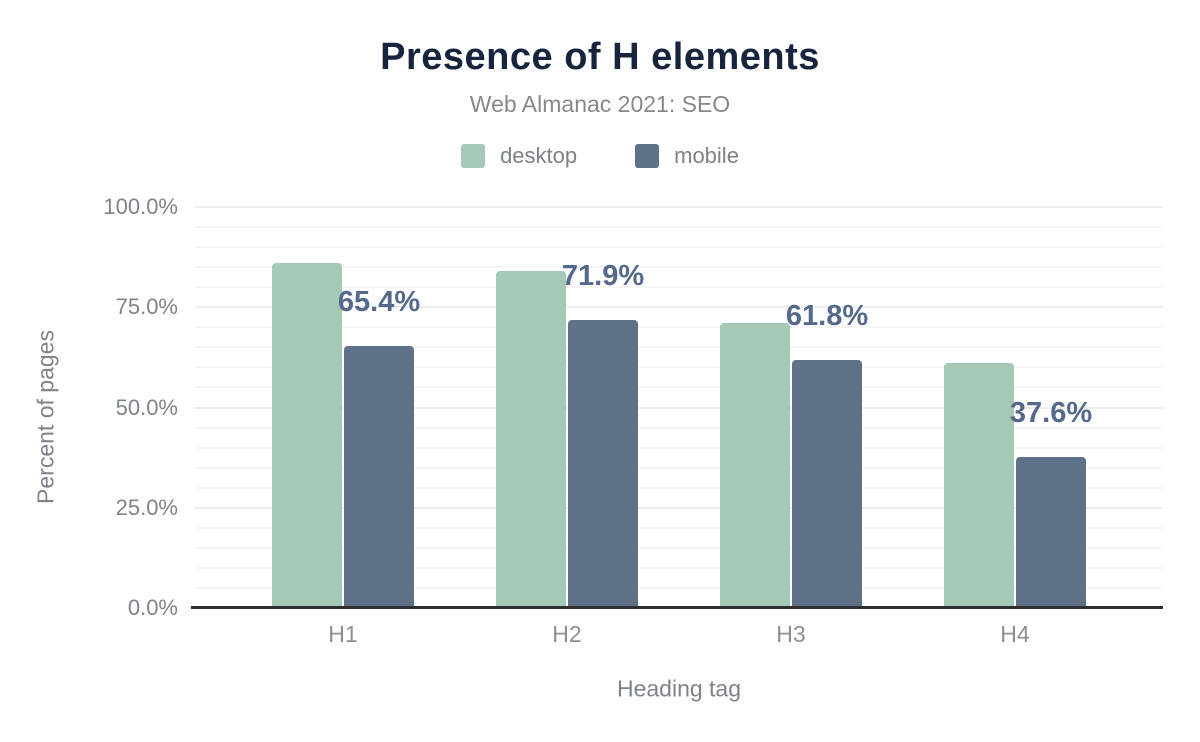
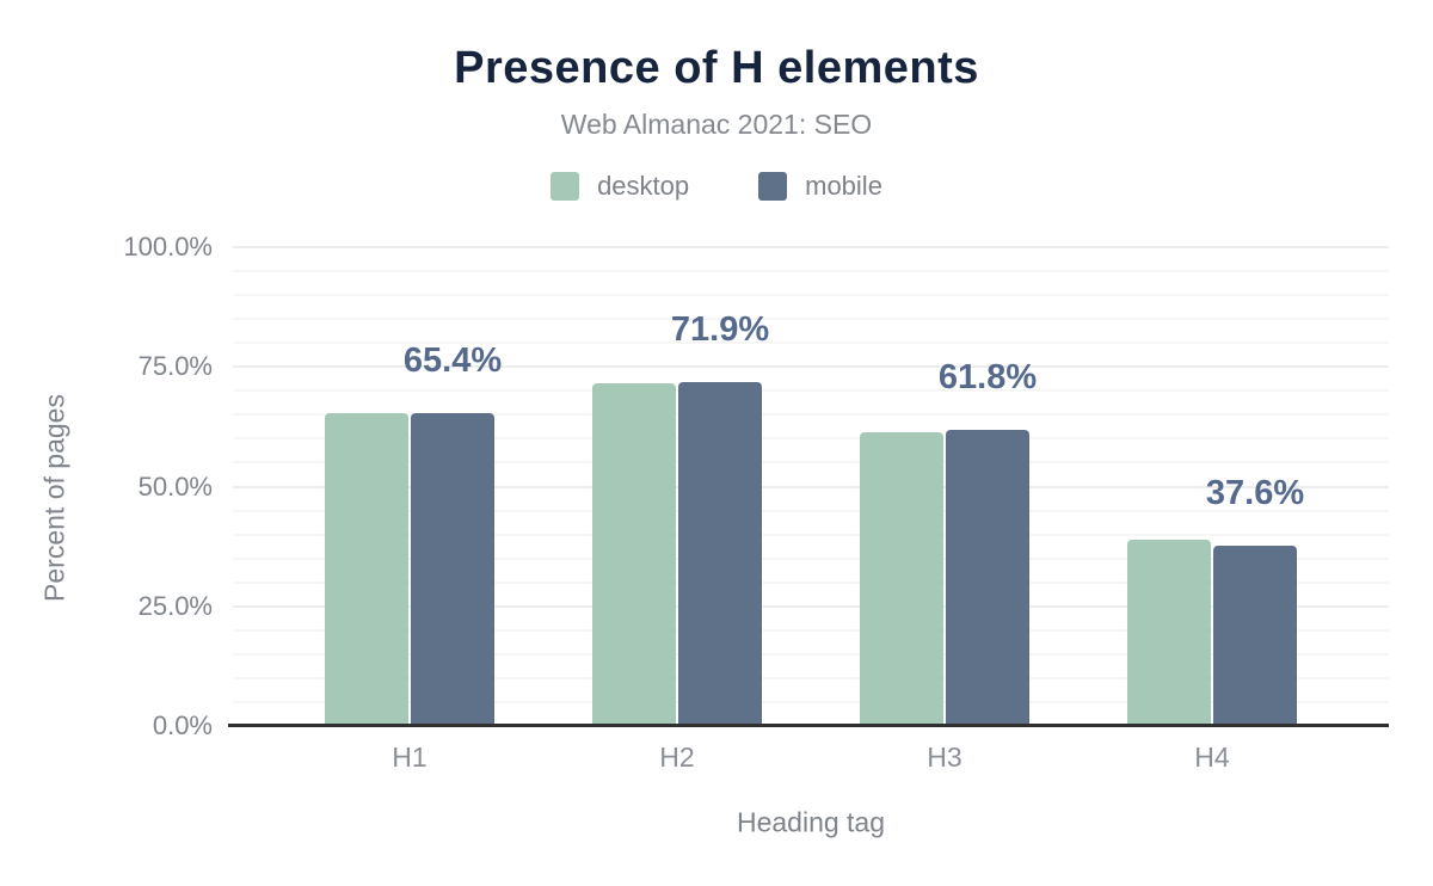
desktop/H1: 86% -> 65%
desktop/H2: 84% -> 72%
desktop/H3: 71% -> 61%
desktop/H4: 61% -> 39%
